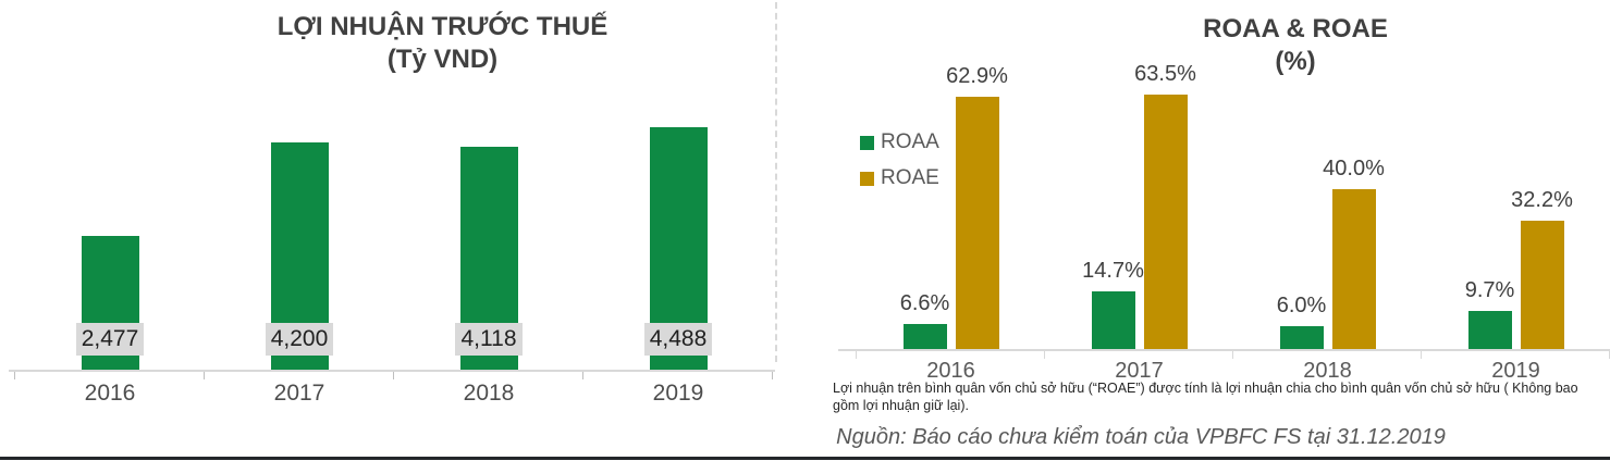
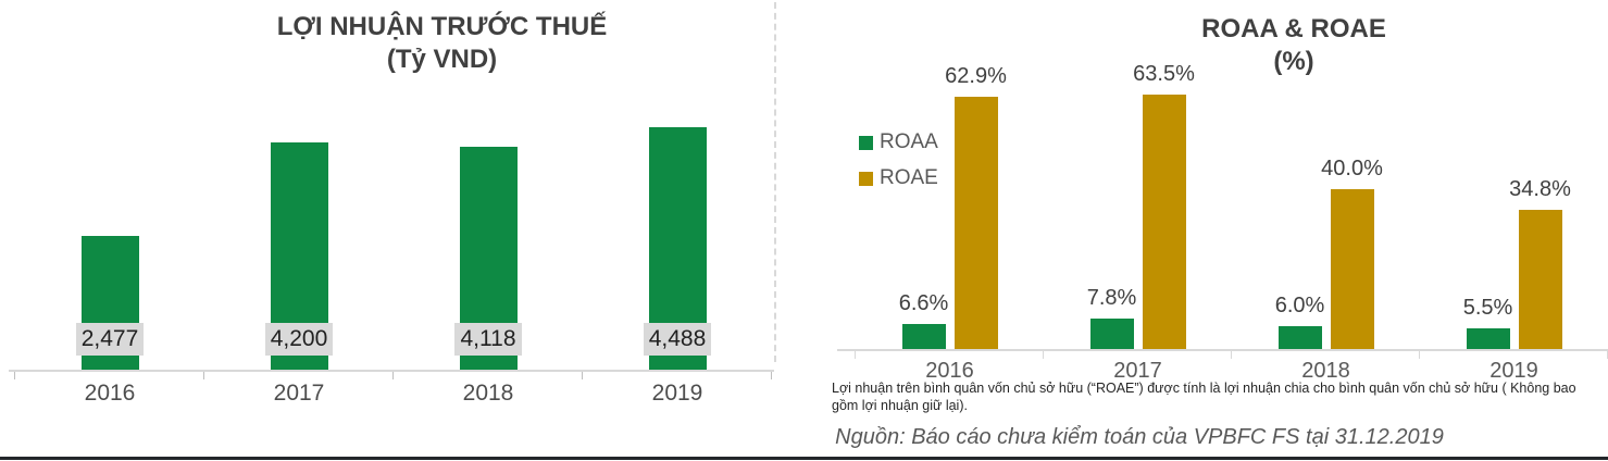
ROAA & ROAE (%)/ROAA/2017: 14.7% -> 7.8%
ROAA & ROAE (%)/ROAA/2019: 9.7% -> 5.5%
ROAA & ROAE (%)/ROAE/2019: 32.2% -> 34.8%
